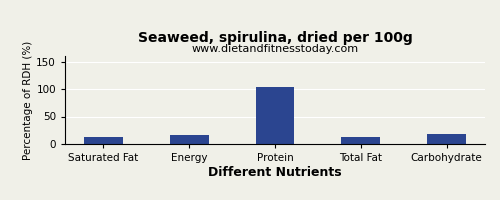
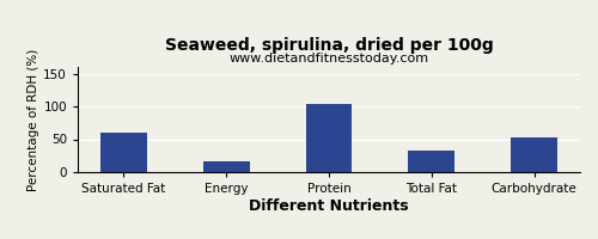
Saturated Fat: 13 -> 60
Total Fat: 12 -> 32
Carbohydrate: 19 -> 52
